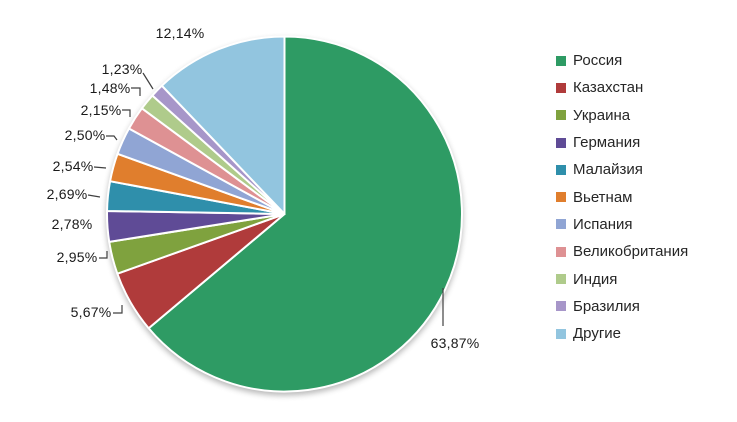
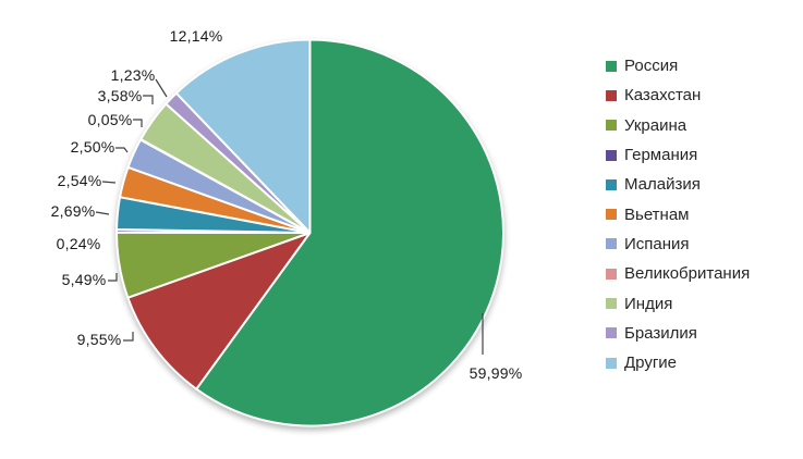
Россия: 63,87% -> 59,99%
Казахстан: 5,67% -> 9,55%
Украина: 2,95% -> 5,49%
Германия: 2,78% -> 0,24%
Великобритания: 2,15% -> 0,05%
Индия: 1,48% -> 3,58%
